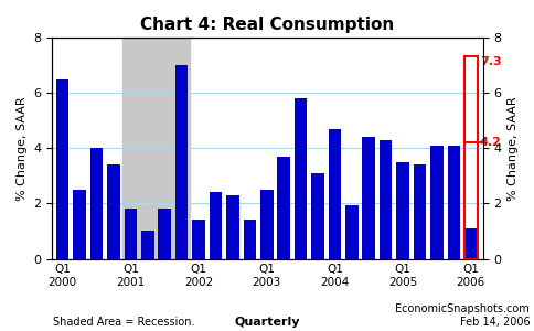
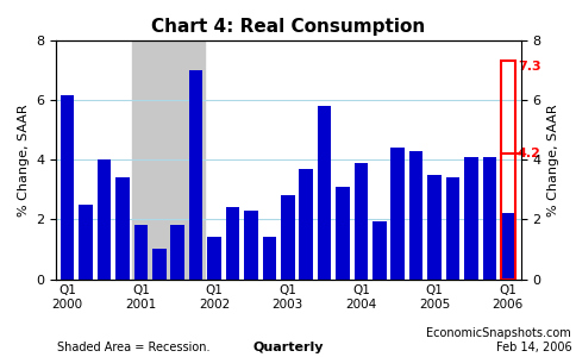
Q1 2000: 6.50 -> 6.15
Q1 2003: 2.50 -> 2.80
Q1 2004: 4.70 -> 3.90
Q1 2006: 1.10 -> 2.20
